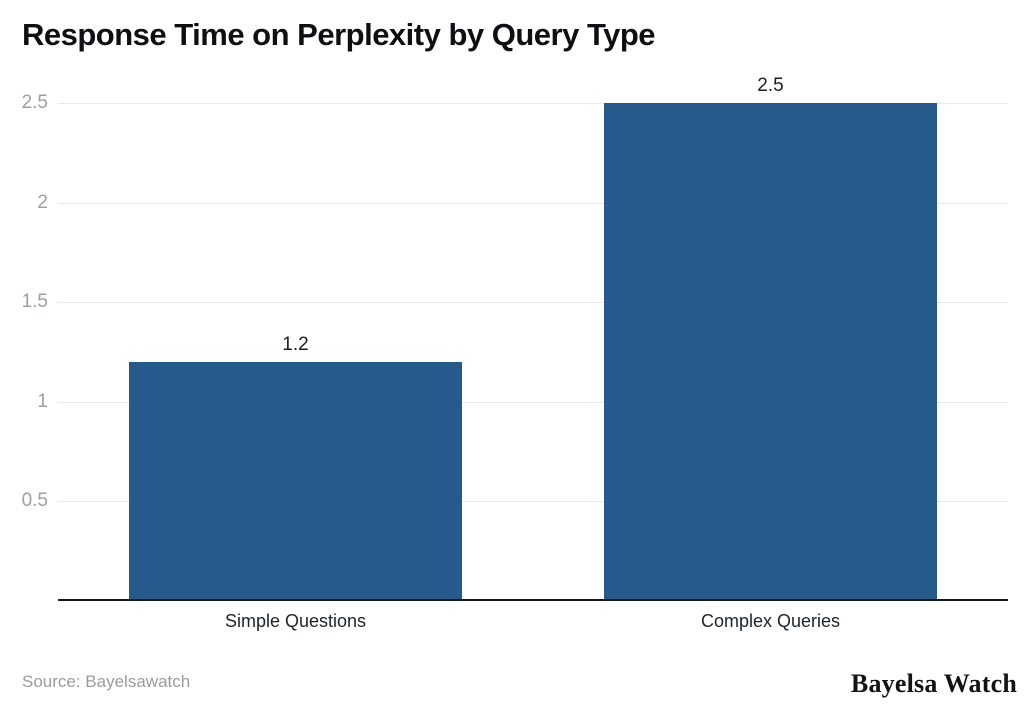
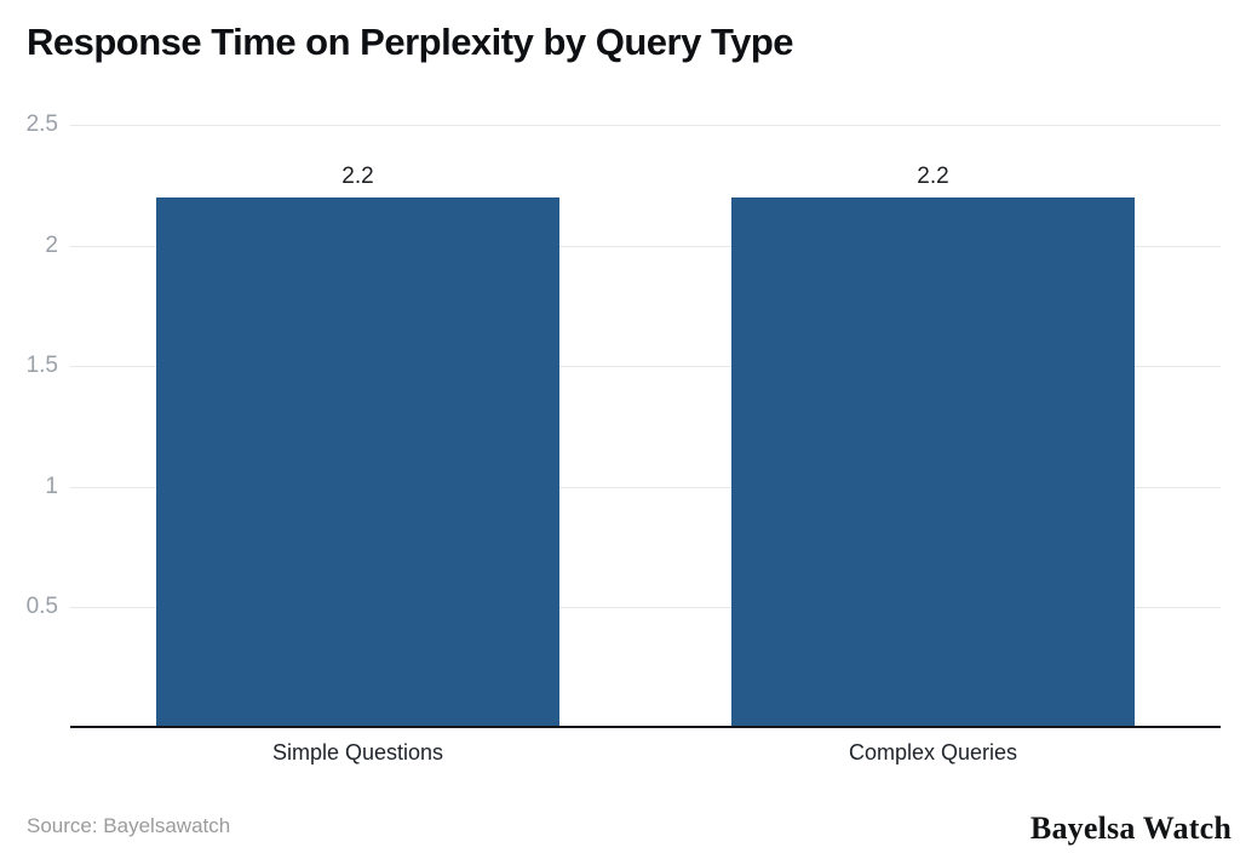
Simple Questions: 1.2 -> 2.2
Complex Queries: 2.5 -> 2.2
